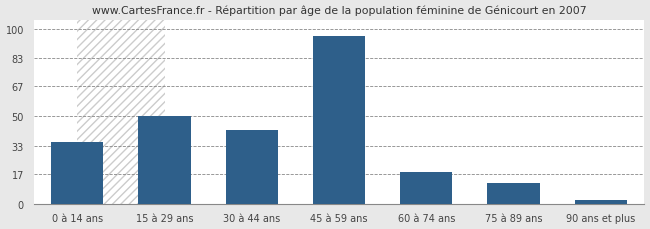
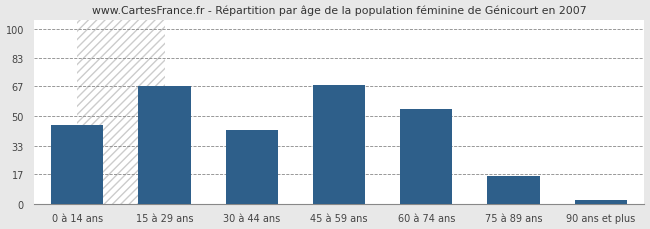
0 à 14 ans: 35 -> 45
15 à 29 ans: 50 -> 67
45 à 59 ans: 96 -> 68
60 à 74 ans: 18 -> 54
75 à 89 ans: 12 -> 16
